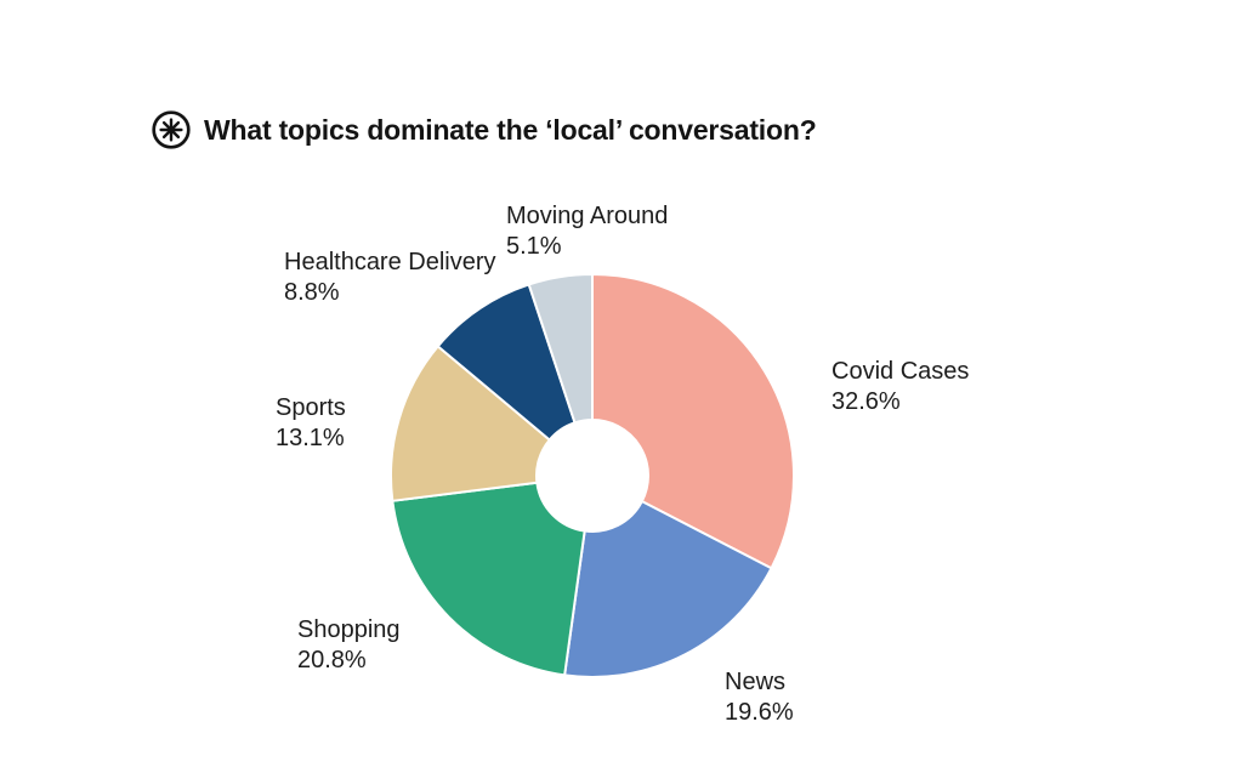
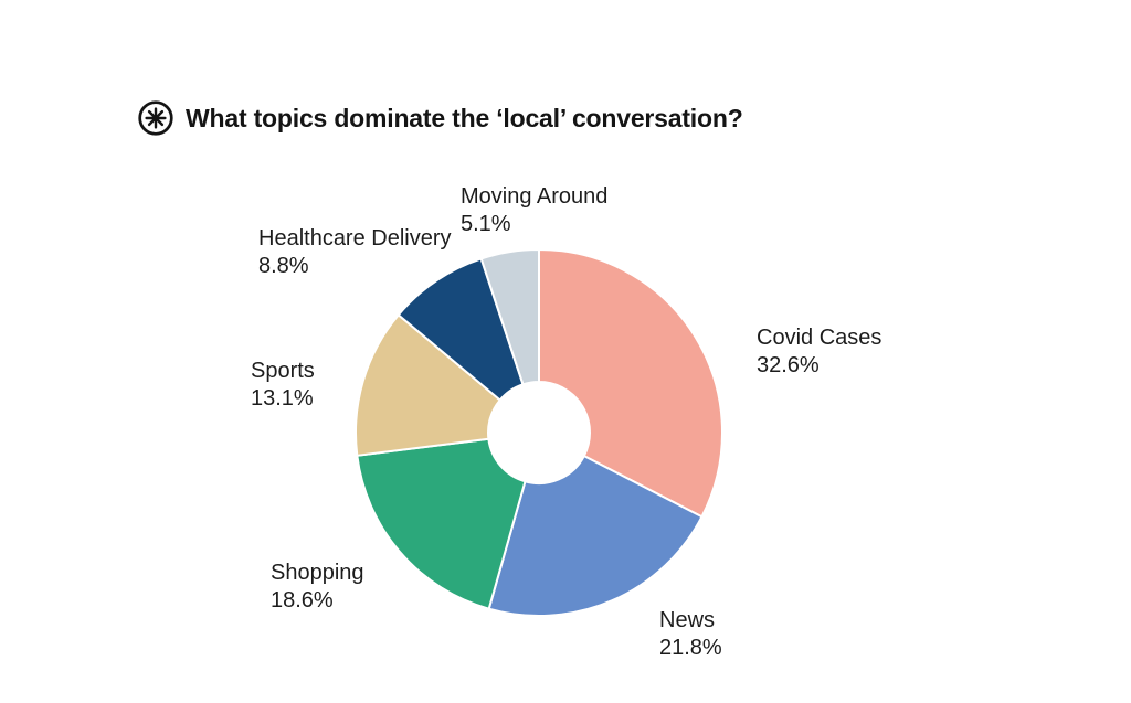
News: 19.6% -> 21.8%
Shopping: 20.8% -> 18.6%
